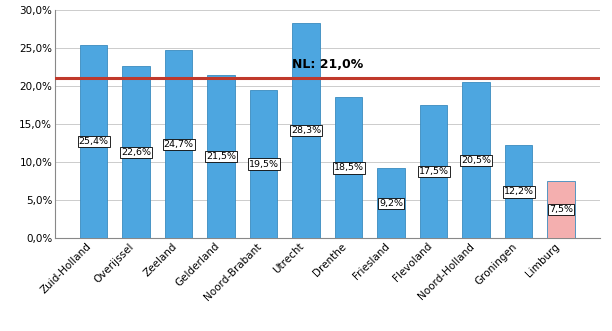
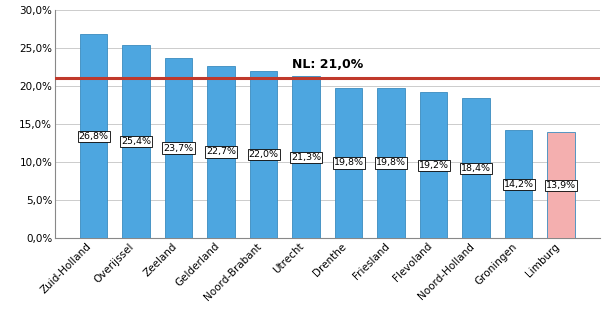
Zuid-Holland: 25,4% -> 26,8%
Overijssel: 22,6% -> 25,4%
Zeeland: 24,7% -> 23,7%
Gelderland: 21,5% -> 22,7%
Noord-Brabant: 19,5% -> 22,0%
Utrecht: 28,3% -> 21,3%
Drenthe: 18,5% -> 19,8%
Friesland: 9,2% -> 19,8%
Flevoland: 17,5% -> 19,2%
Noord-Holland: 20,5% -> 18,4%
Groningen: 12,2% -> 14,2%
Limburg: 7,5% -> 13,9%
